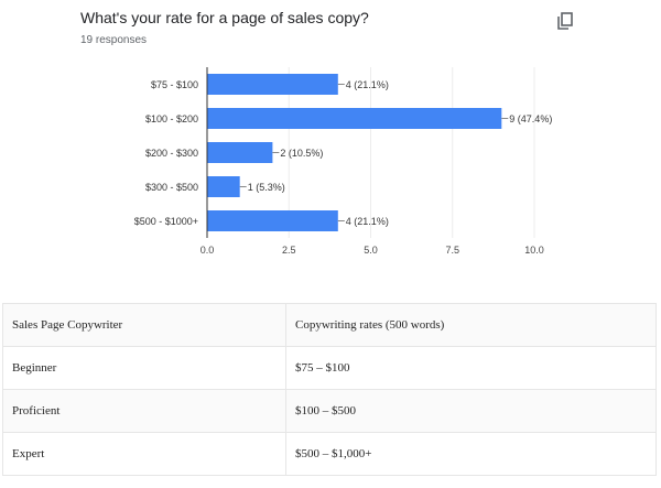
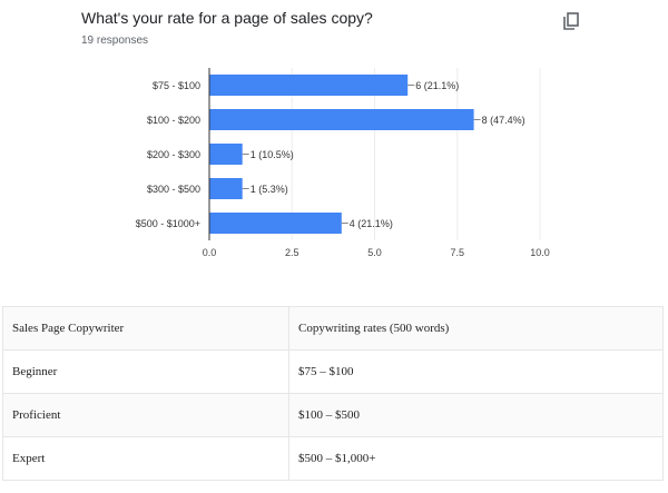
$75 - $100: 4 -> 6
$100 - $200: 9 -> 8
$200 - $300: 2 -> 1
